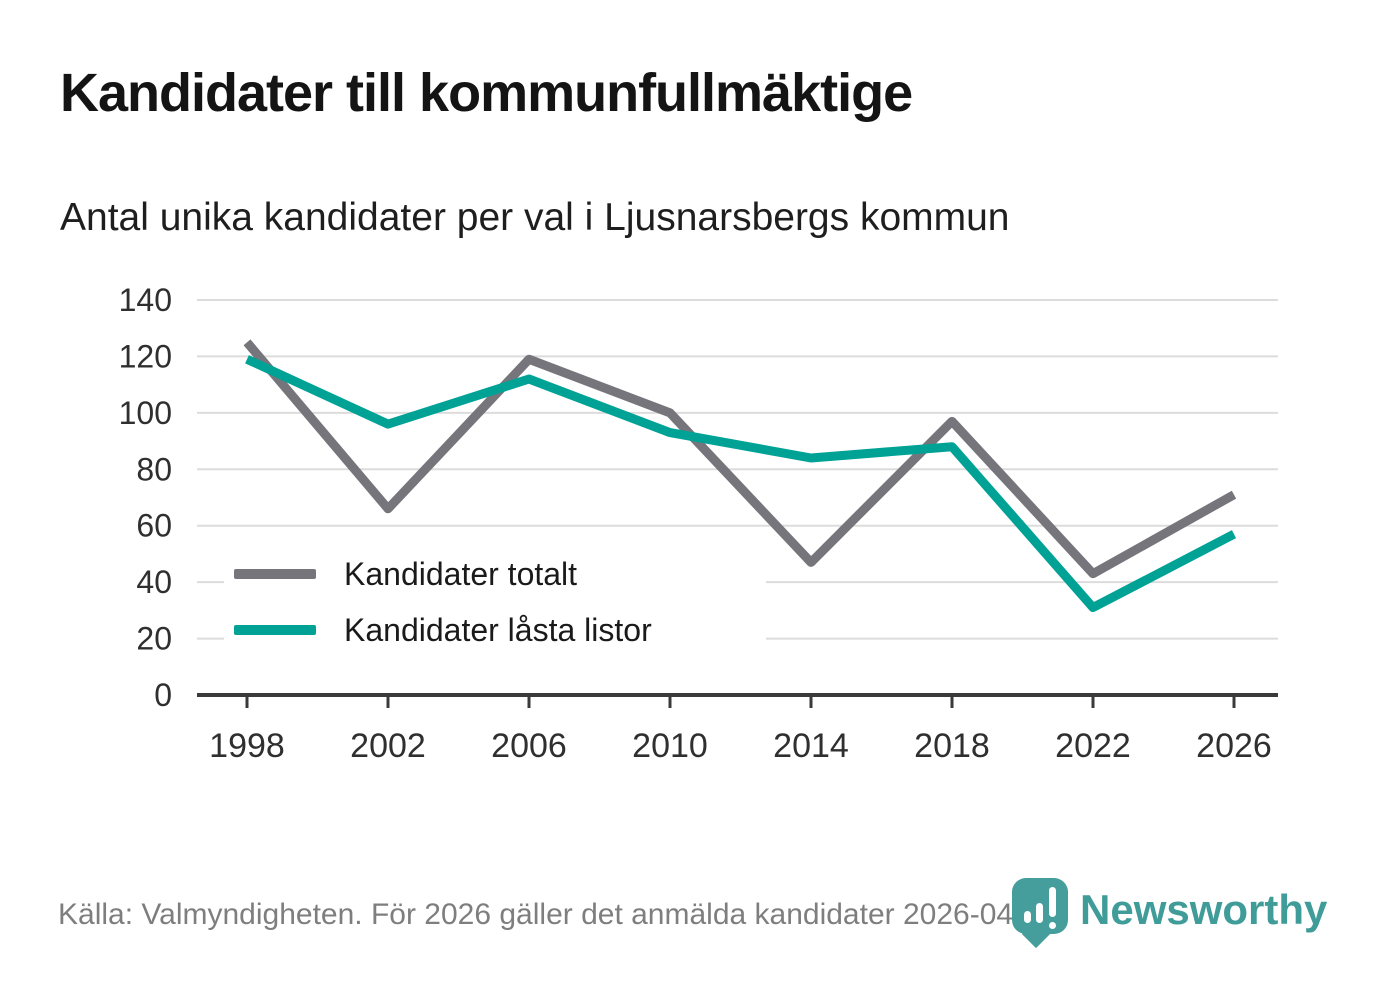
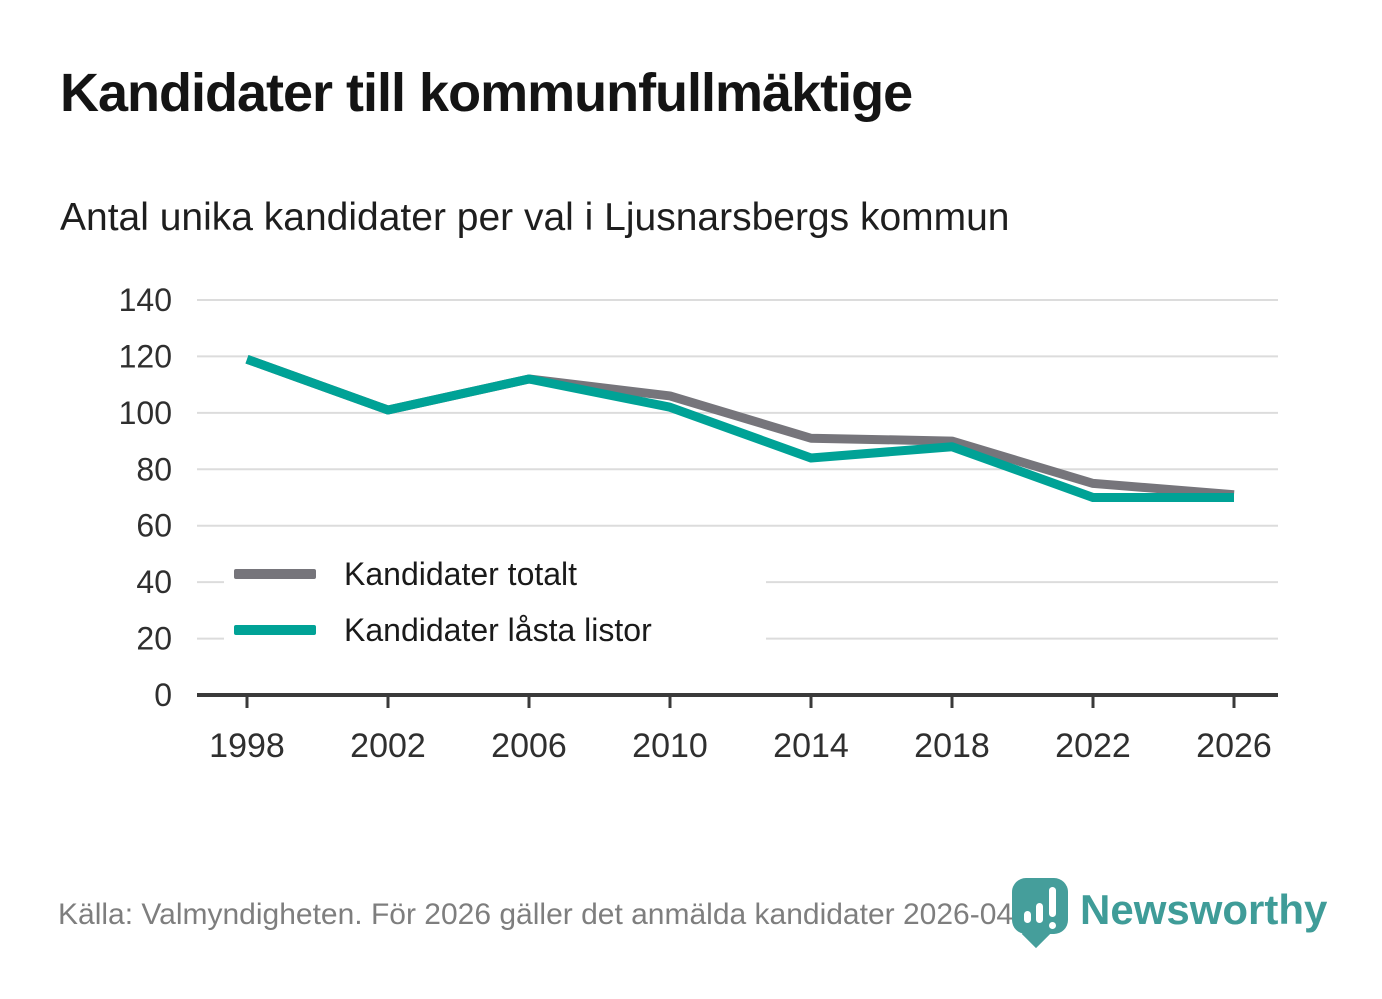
Kandidater totalt/1998: 125 -> 119
Kandidater totalt/2002: 66 -> 101
Kandidater låsta listor/2002: 96 -> 101
Kandidater totalt/2006: 119 -> 112
Kandidater totalt/2010: 100 -> 106
Kandidater låsta listor/2010: 93 -> 102
Kandidater totalt/2014: 47 -> 91
Kandidater totalt/2018: 97 -> 90
Kandidater totalt/2022: 43 -> 75
Kandidater låsta listor/2022: 31 -> 70
Kandidater låsta listor/2026: 57 -> 70
